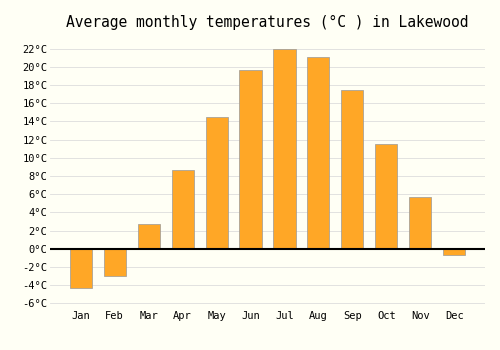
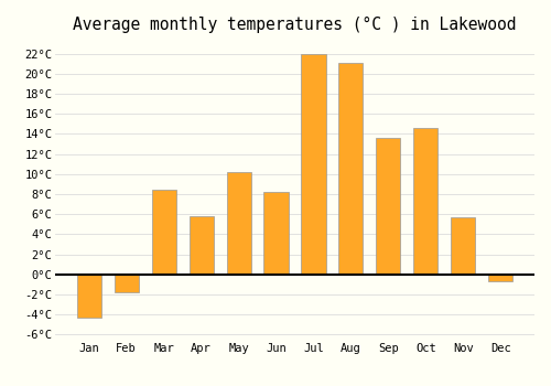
Feb: -3.0°C -> -1.8°C
Mar: 2.7°C -> 8.4°C
Apr: 8.7°C -> 5.8°C
May: 14.5°C -> 10.2°C
Jun: 19.7°C -> 8.2°C
Sep: 17.5°C -> 13.6°C
Oct: 11.5°C -> 14.6°C
